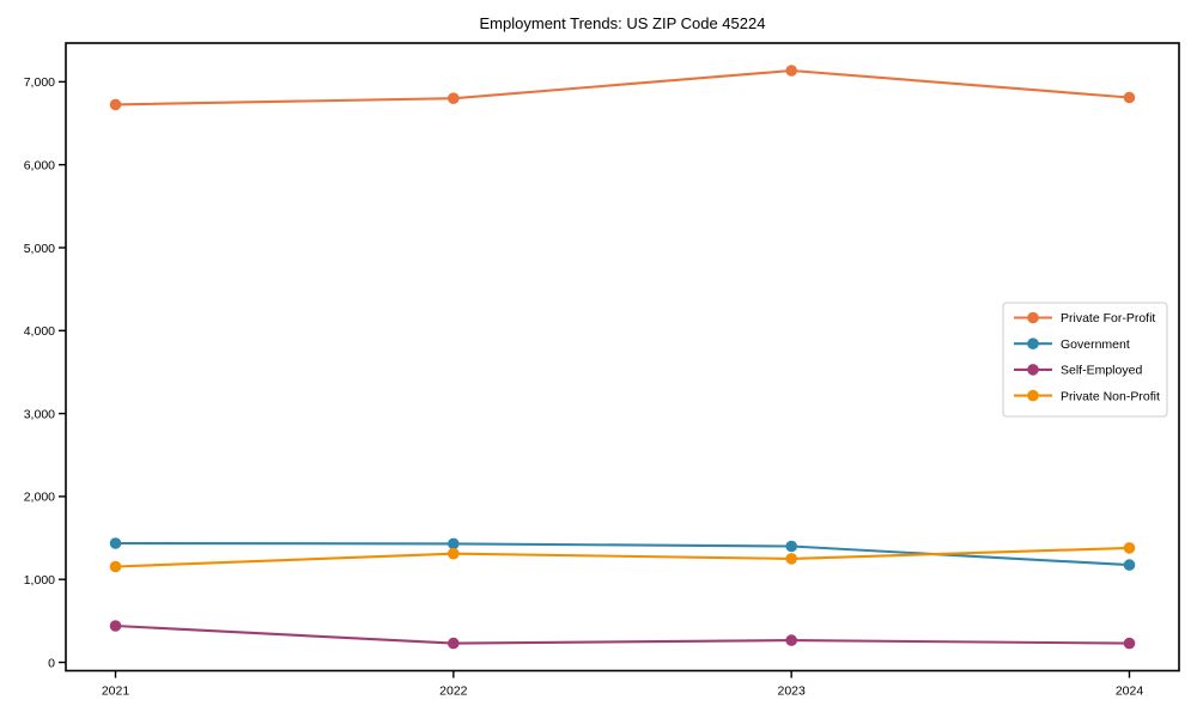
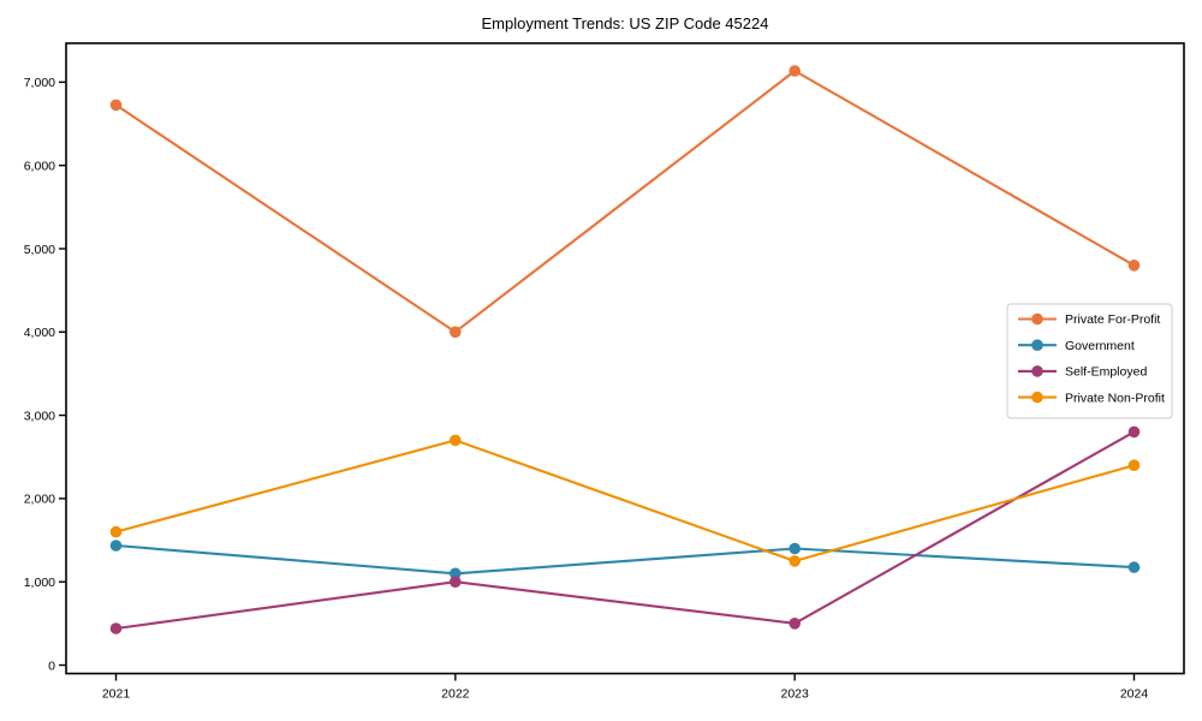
Private Non-Profit/2021: 1200 -> 1600
Private For-Profit/2022: 6800 -> 4000
Government/2022: 1400 -> 1100
Self-Employed/2022: 200 -> 1000
Private Non-Profit/2022: 1300 -> 2700
Self-Employed/2023: 300 -> 500
Private For-Profit/2024: 6800 -> 4800
Self-Employed/2024: 200 -> 2800
Private Non-Profit/2024: 1400 -> 2400
